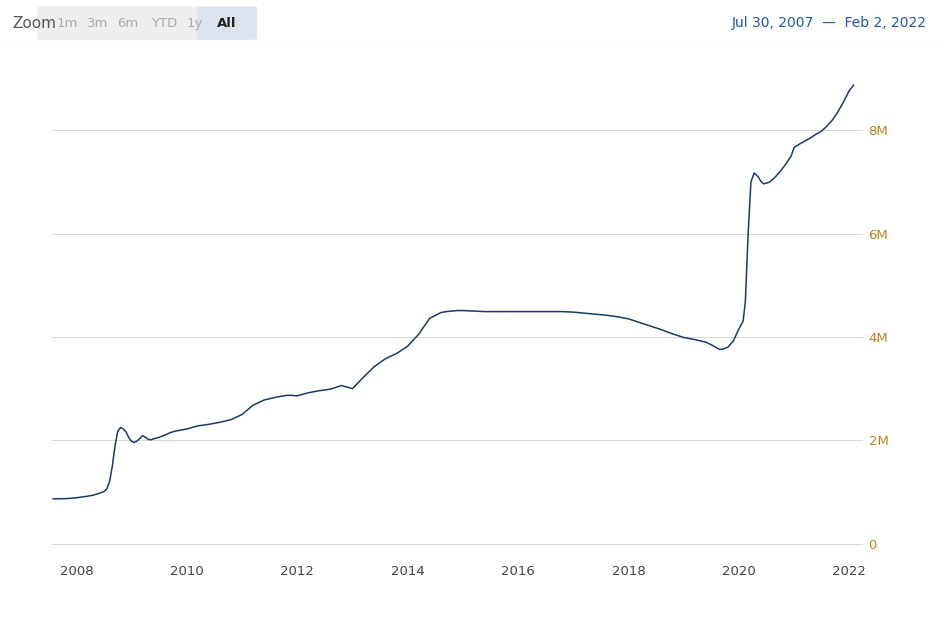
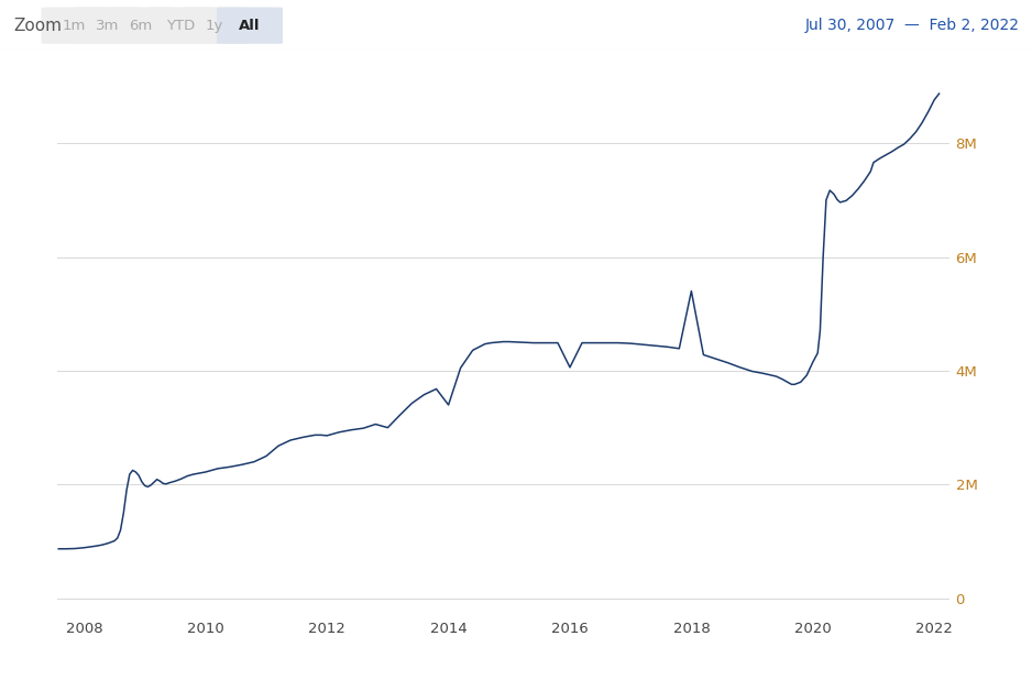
2014: 3.82M -> 3.40M
2016: 4.49M -> 4.06M
2018: 4.35M -> 5.40M
